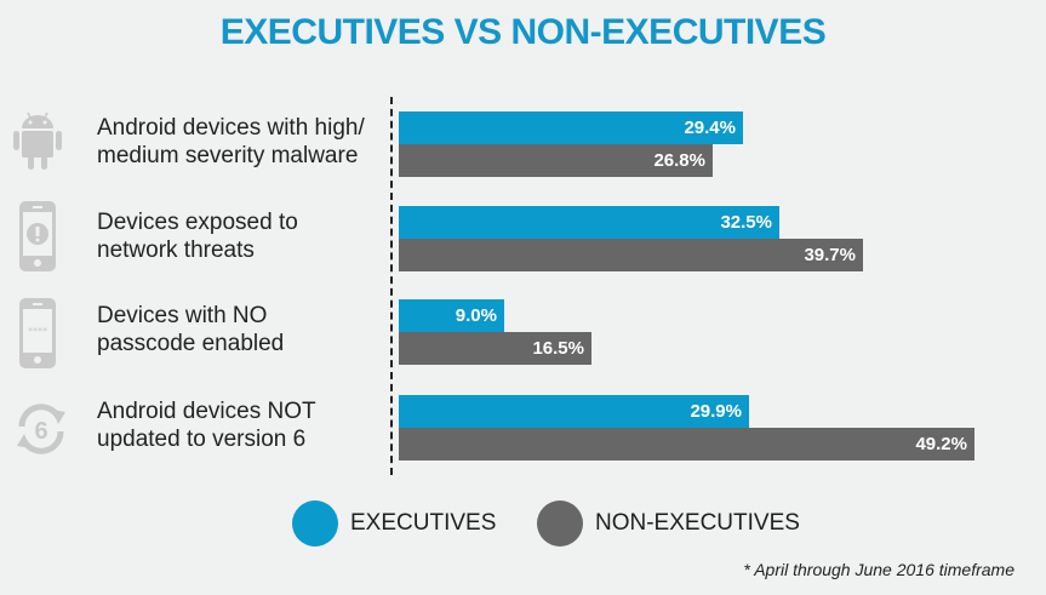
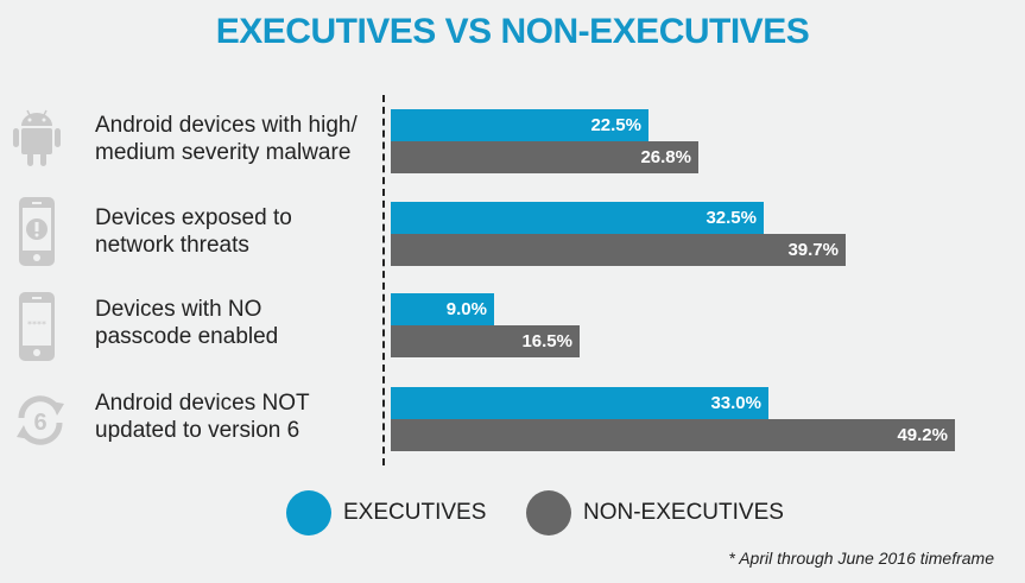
EXECUTIVES/Android devices with high/ medium severity malware: 29.4% -> 22.5%
EXECUTIVES/Android devices NOT updated to version 6: 29.9% -> 33.0%
